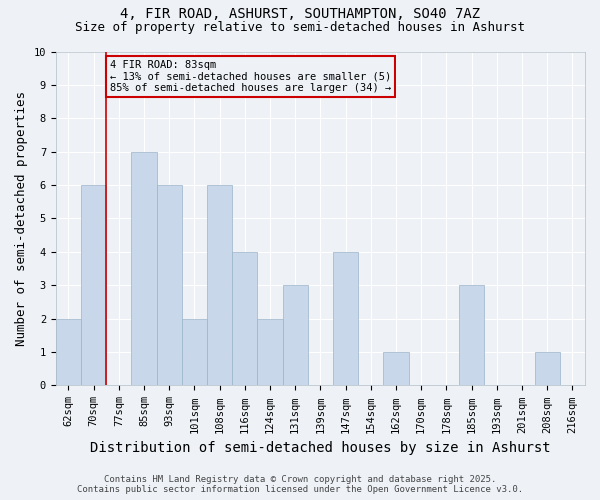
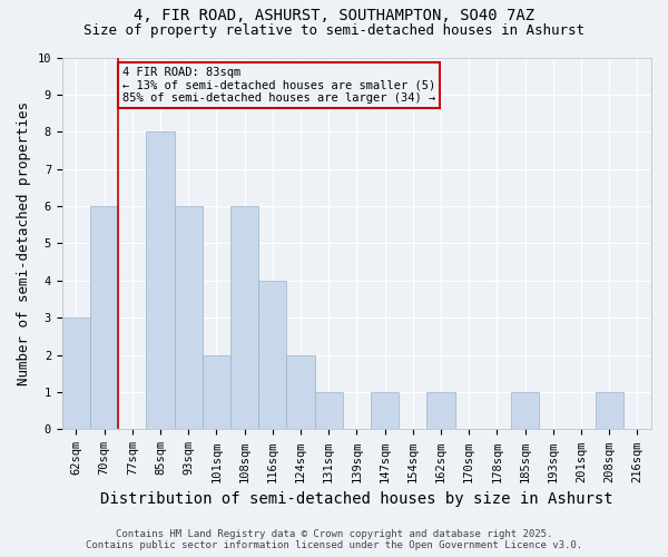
62sqm: 2 -> 3
85sqm: 7 -> 8
131sqm: 3 -> 1
147sqm: 4 -> 1
185sqm: 3 -> 1
